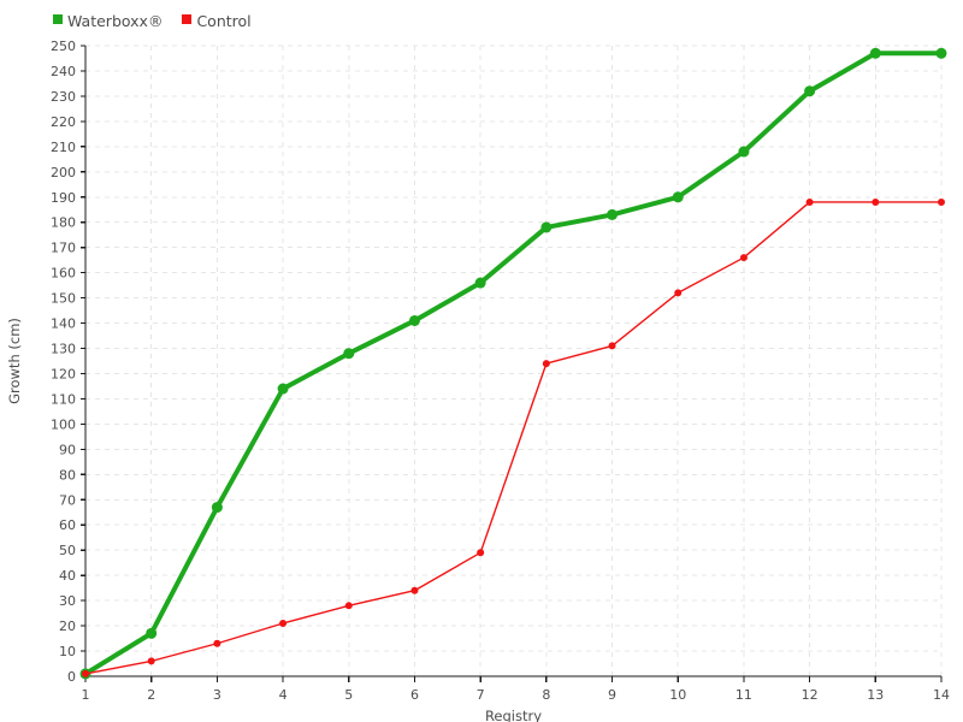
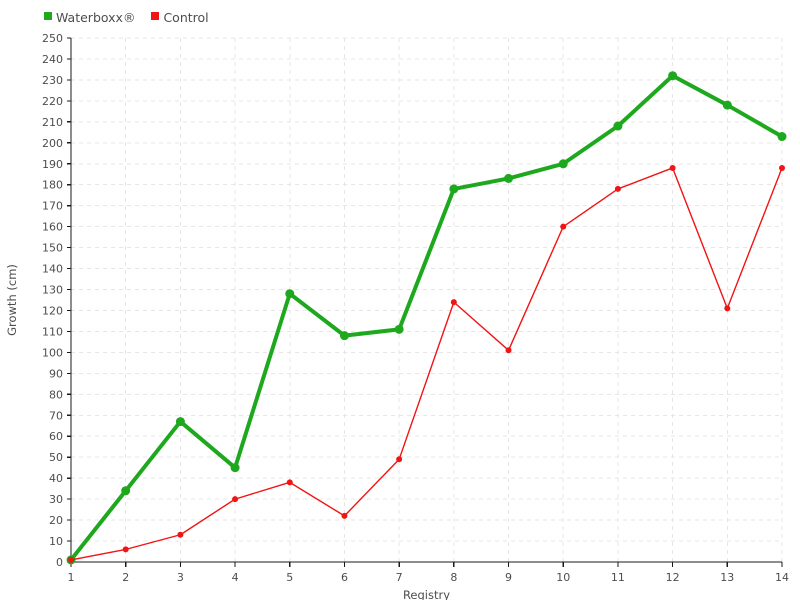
Waterboxx®/2: 17 -> 34
Waterboxx®/4: 114 -> 45
Control/4: 21 -> 30
Control/5: 28 -> 38
Waterboxx®/6: 141 -> 108
Control/6: 34 -> 22
Waterboxx®/7: 156 -> 111
Control/9: 131 -> 101
Control/10: 152 -> 160
Control/11: 166 -> 178
Waterboxx®/13: 247 -> 218
Control/13: 188 -> 121
Waterboxx®/14: 247 -> 203
